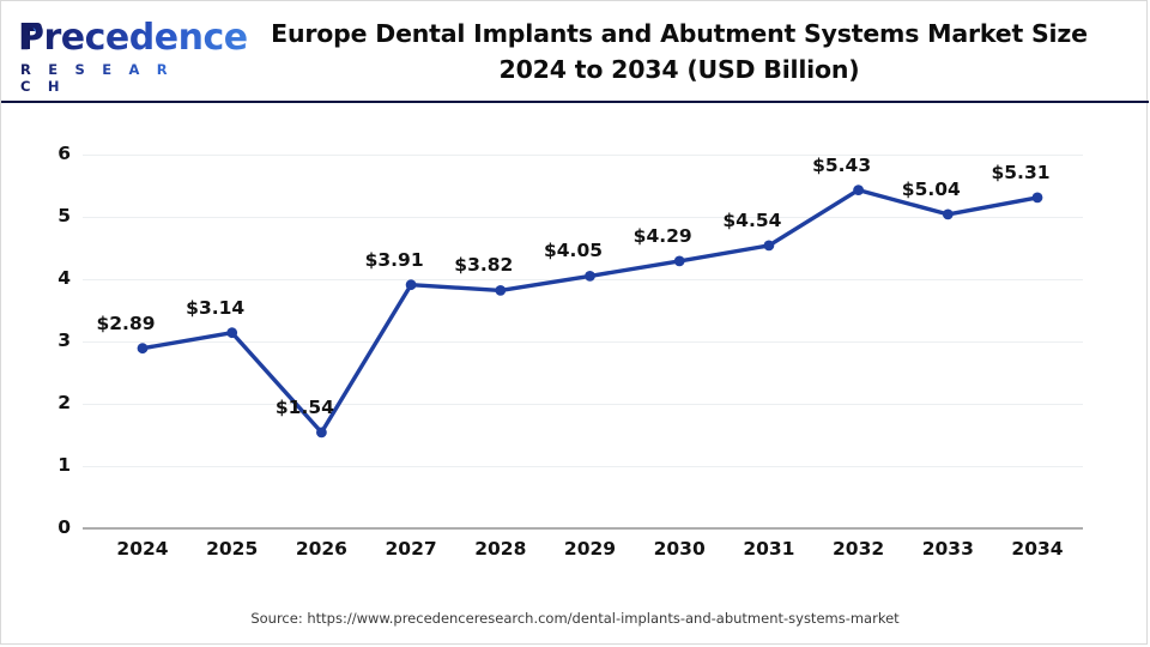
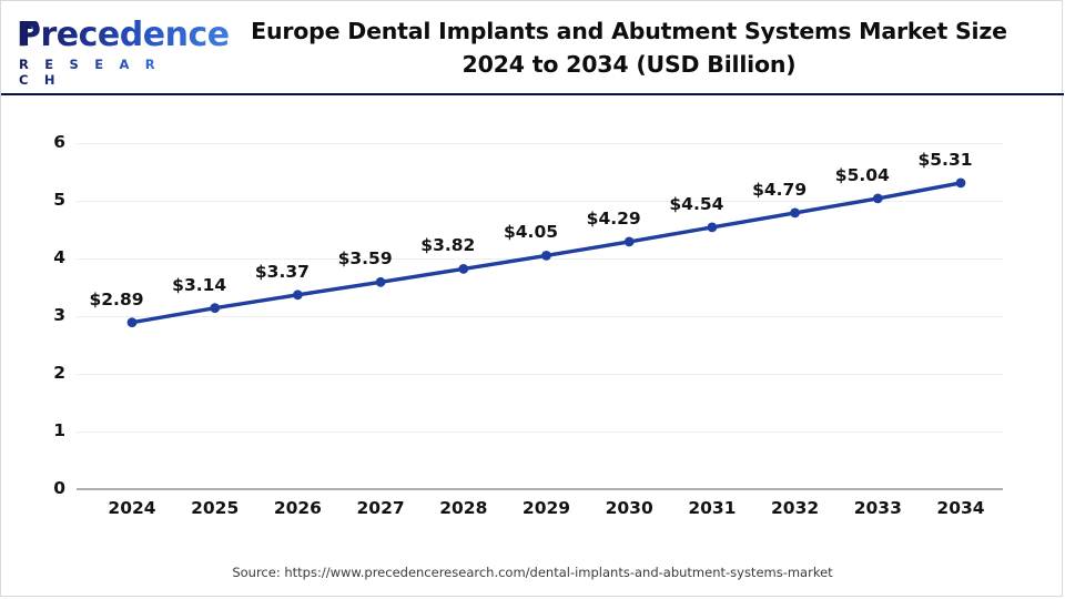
2026: $1.54 -> $3.37
2027: $3.91 -> $3.59
2032: $5.43 -> $4.79
